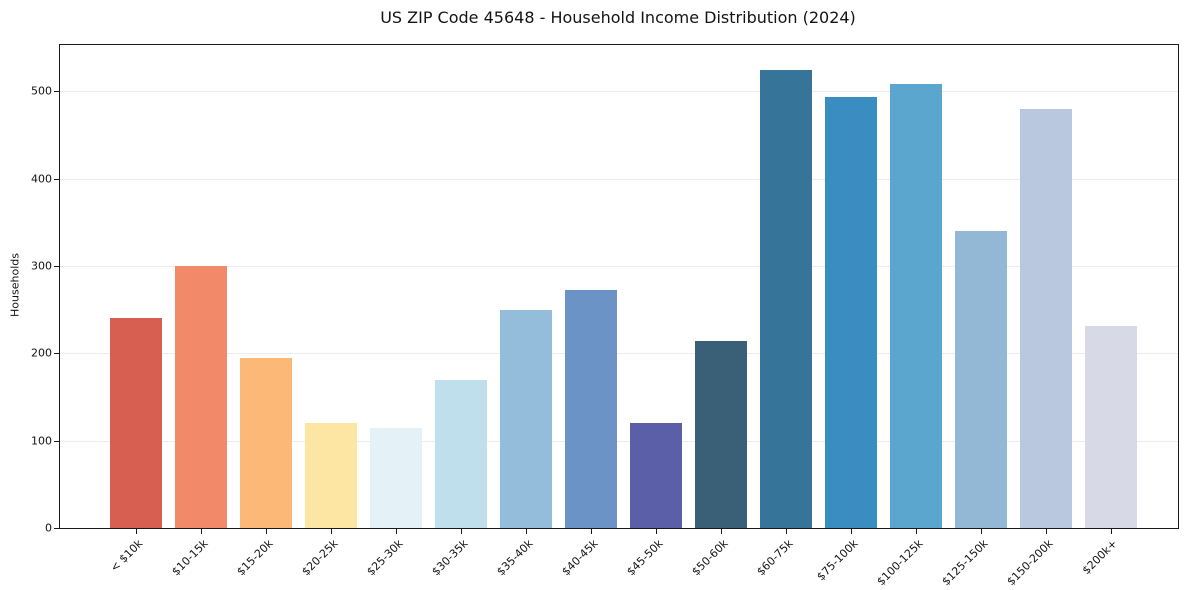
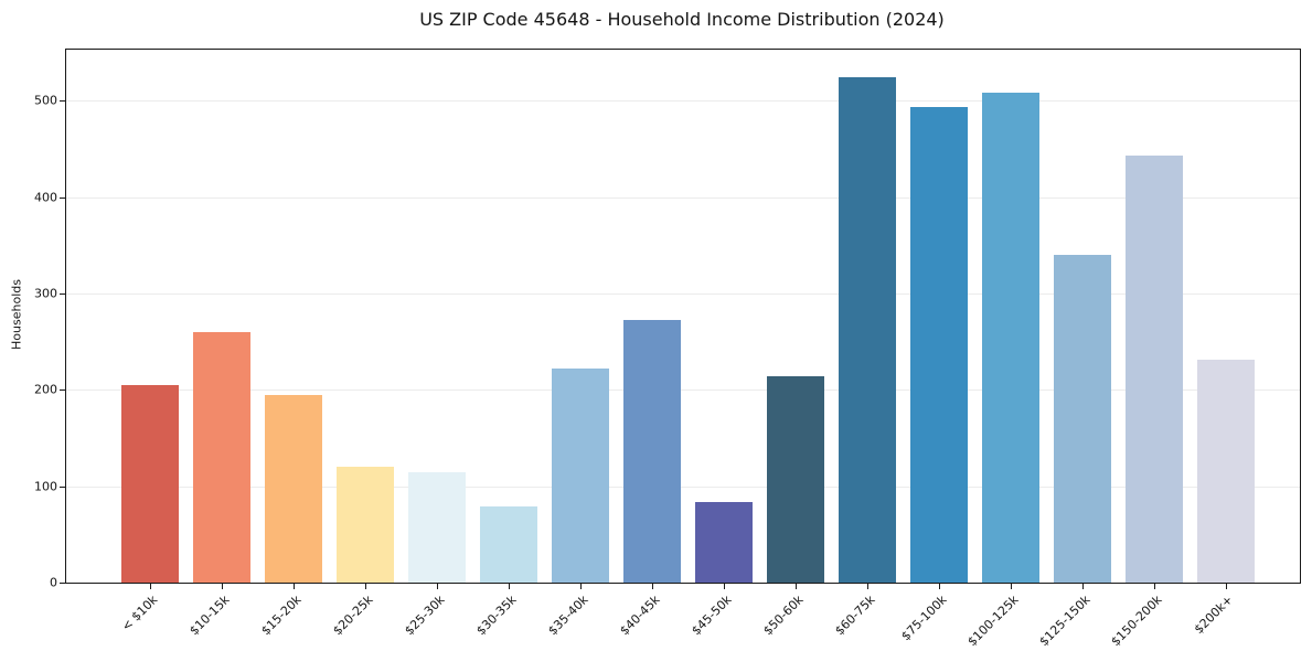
< $10k: 240 -> 200
$10-15k: 300 -> 260
$30-35k: 170 -> 80
$35-40k: 250 -> 220
$45-50k: 120 -> 80
$150-200k: 480 -> 440
